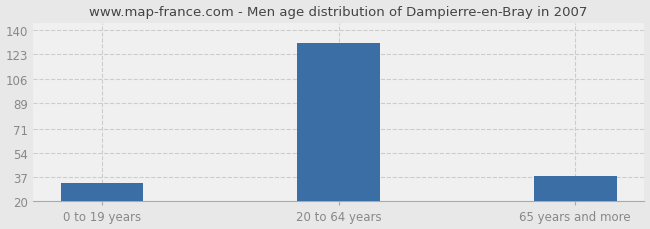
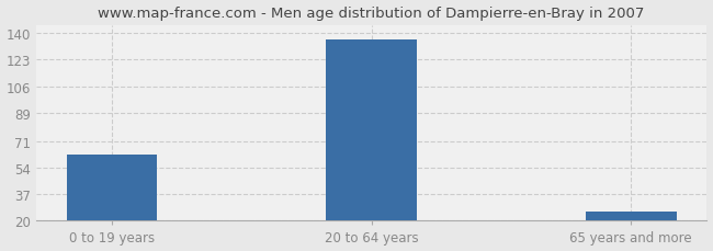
0 to 19 years: 33 -> 62
20 to 64 years: 131 -> 136
65 years and more: 38 -> 26
